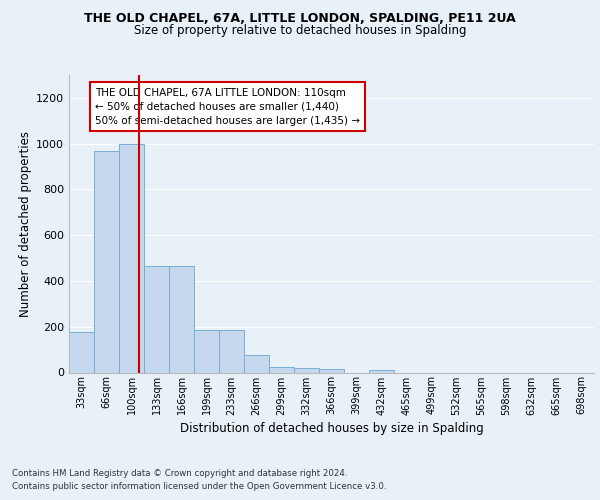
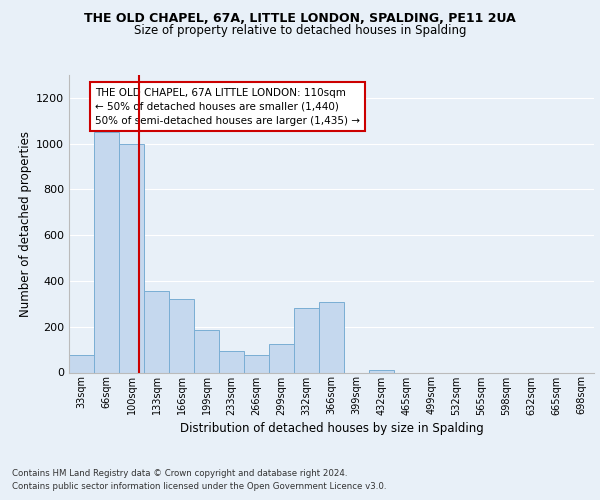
33sqm: 175 -> 75
66sqm: 970 -> 1050
133sqm: 465 -> 355
166sqm: 465 -> 320
233sqm: 185 -> 95
299sqm: 25 -> 125
332sqm: 20 -> 280
366sqm: 15 -> 310
